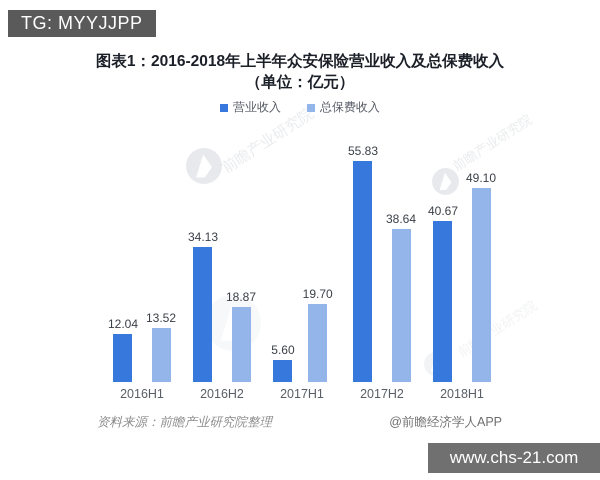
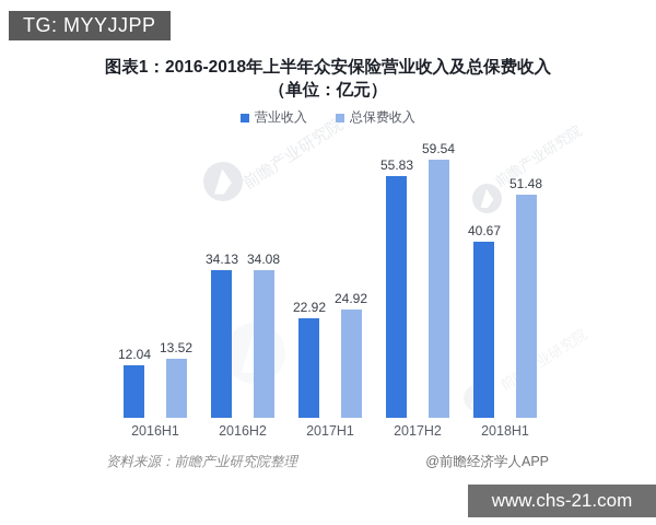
总保费收入/2016H2: 18.87 -> 34.08
营业收入/2017H1: 5.60 -> 22.92
总保费收入/2017H1: 19.70 -> 24.92
总保费收入/2017H2: 38.64 -> 59.54
总保费收入/2018H1: 49.10 -> 51.48
